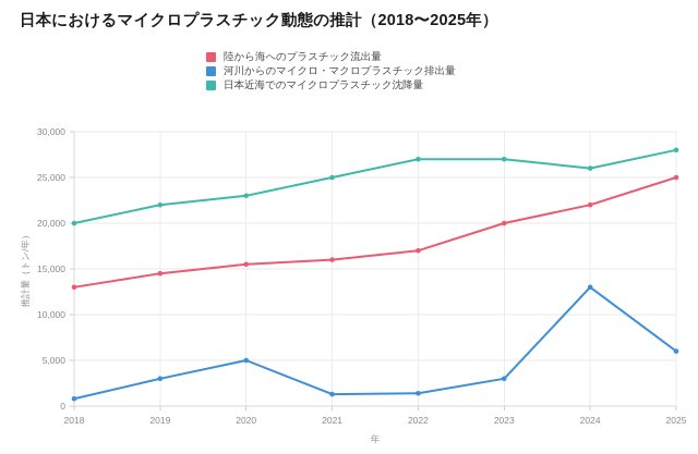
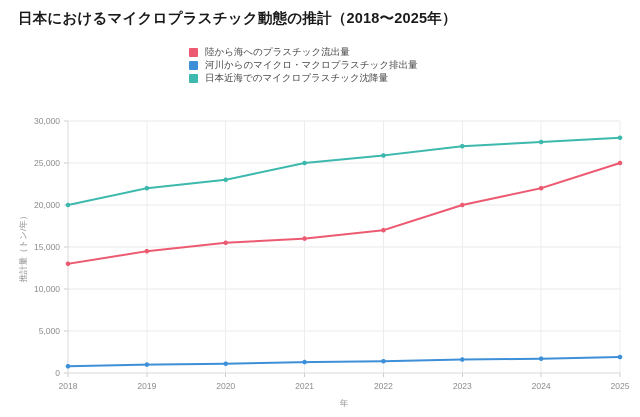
河川からのマイクロ・マクロプラスチック排出量/2019: 3000 -> 1000
河川からのマイクロ・マクロプラスチック排出量/2020: 5000 -> 1000
日本近海でのマイクロプラスチック沈降量/2022: 27000 -> 26000
河川からのマイクロ・マクロプラスチック排出量/2023: 3000 -> 2000
河川からのマイクロ・マクロプラスチック排出量/2024: 13000 -> 2000
日本近海でのマイクロプラスチック沈降量/2024: 26000 -> 28000
河川からのマイクロ・マクロプラスチック排出量/2025: 6000 -> 2000
